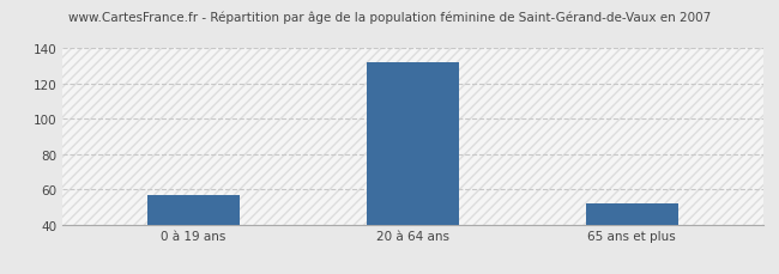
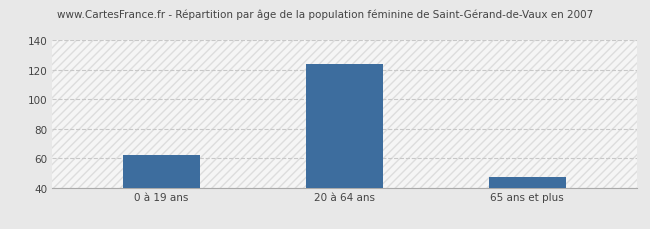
0 à 19 ans: 57 -> 62
20 à 64 ans: 132 -> 124
65 ans et plus: 52 -> 47
